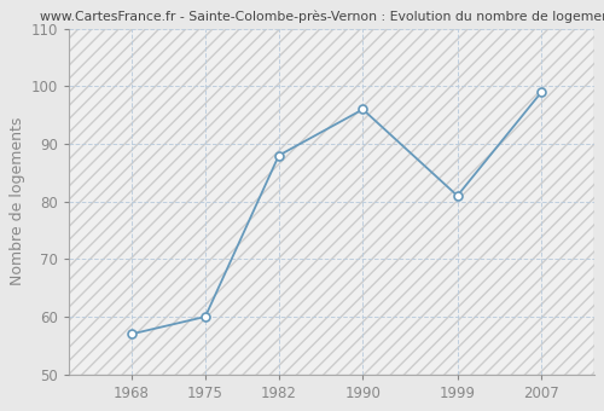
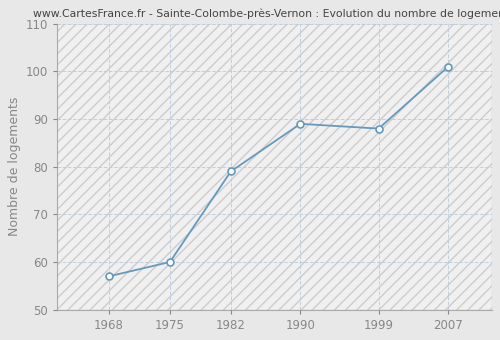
1982: 88 -> 79
1990: 96 -> 89
1999: 81 -> 88
2007: 99 -> 101
